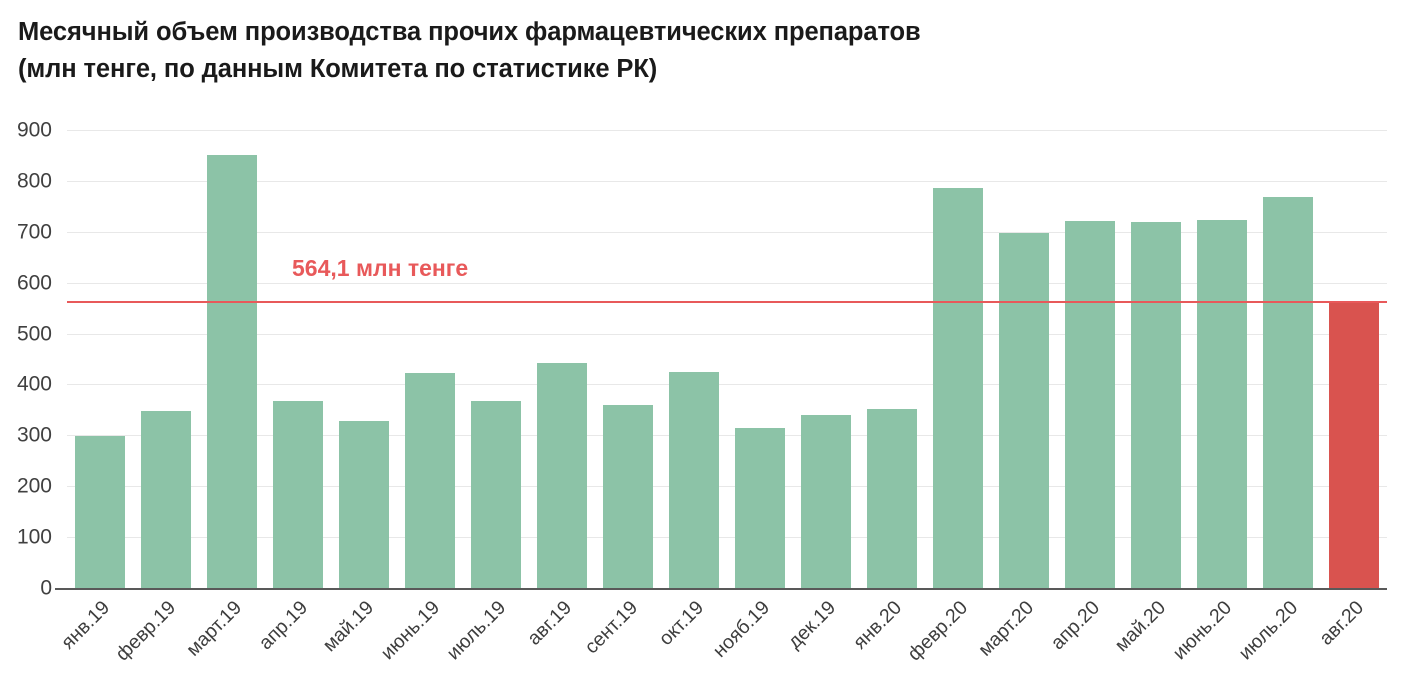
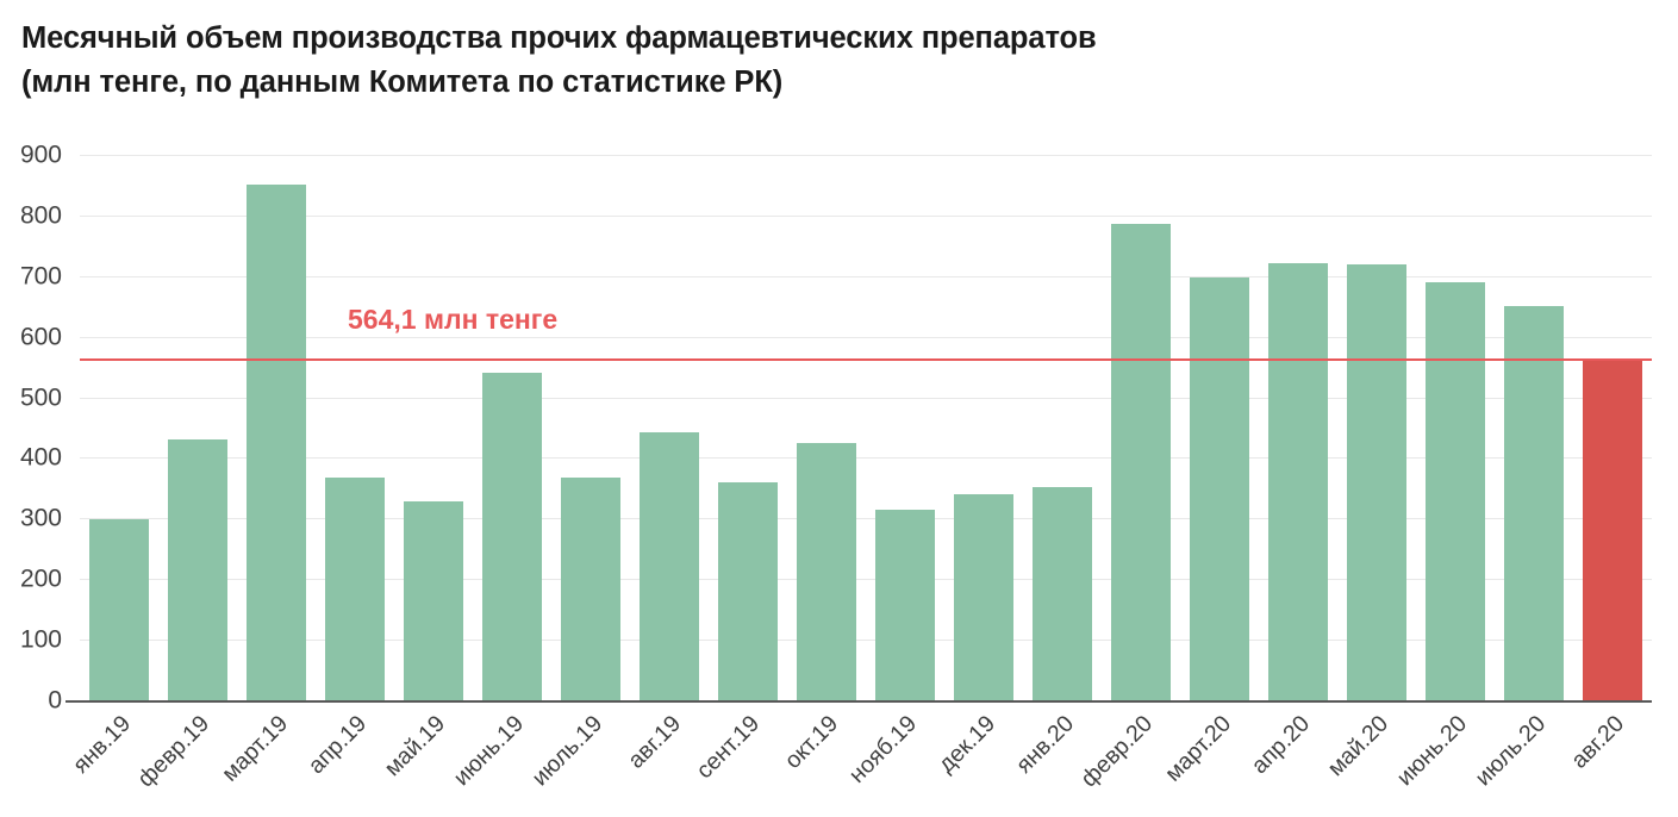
февр.19: 350 -> 430
июнь.19: 420 -> 540
июнь.20: 720 -> 690
июль.20: 770 -> 650
